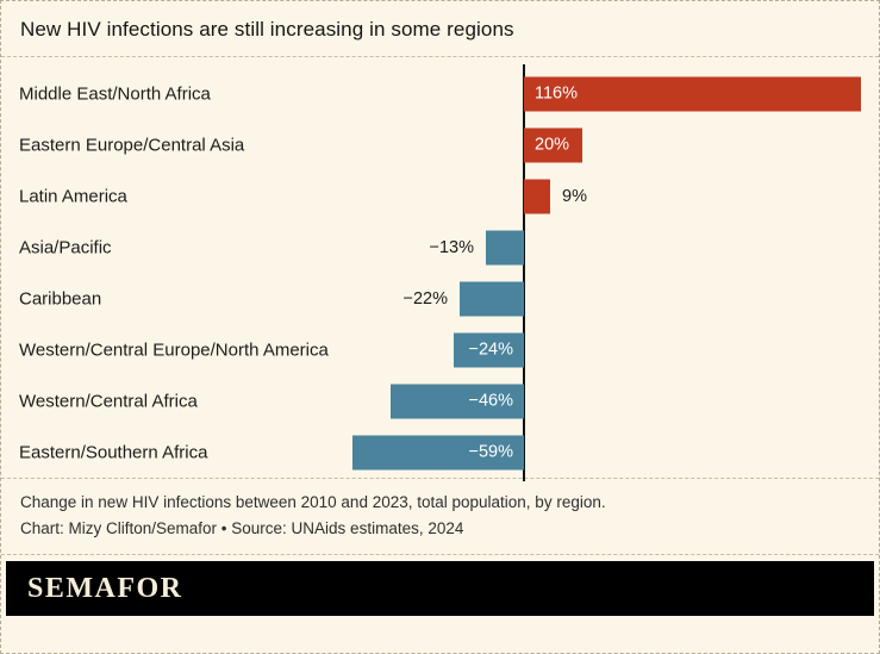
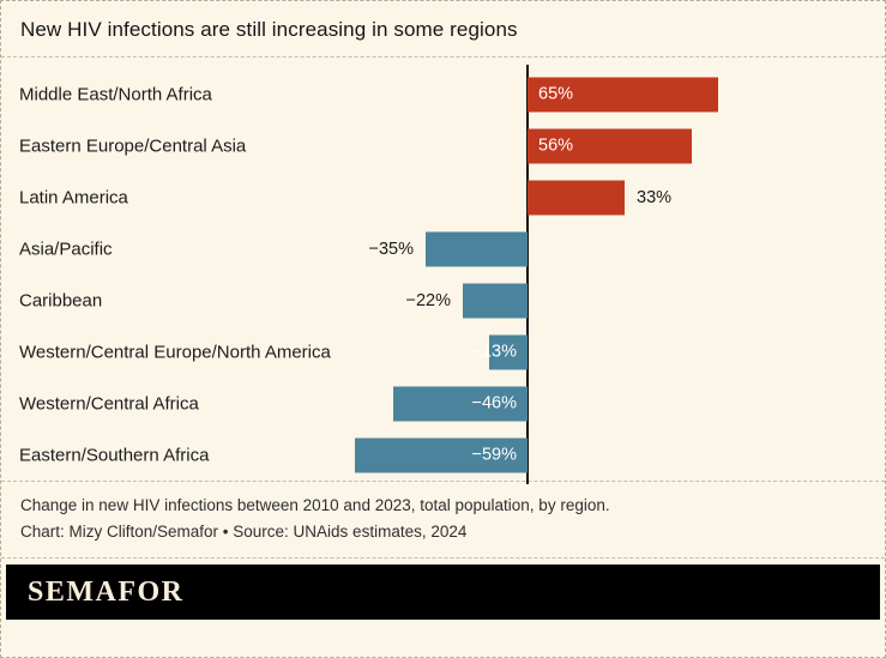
Middle East/North Africa: 116% -> 65%
Eastern Europe/Central Asia: 20% -> 56%
Latin America: 9% -> 33%
Asia/Pacific: −13% -> −35%
Western/Central Europe/North America: −24% -> −13%
